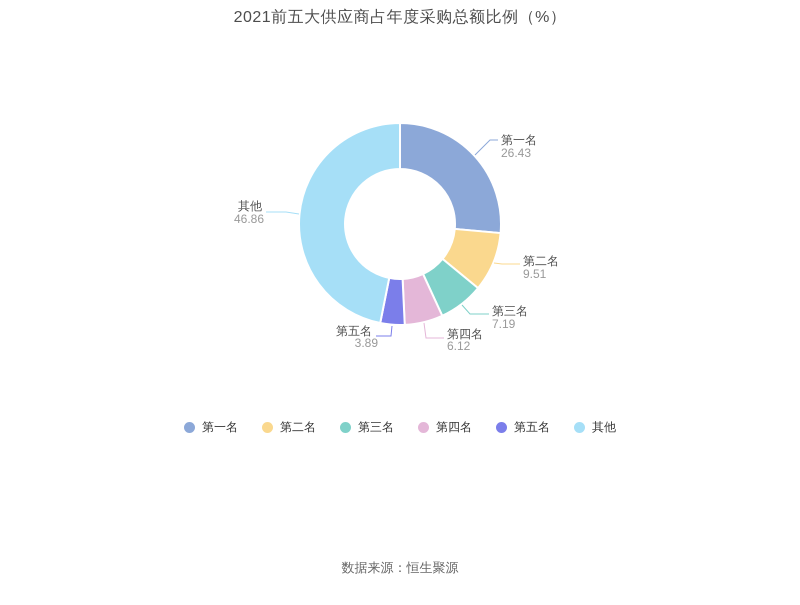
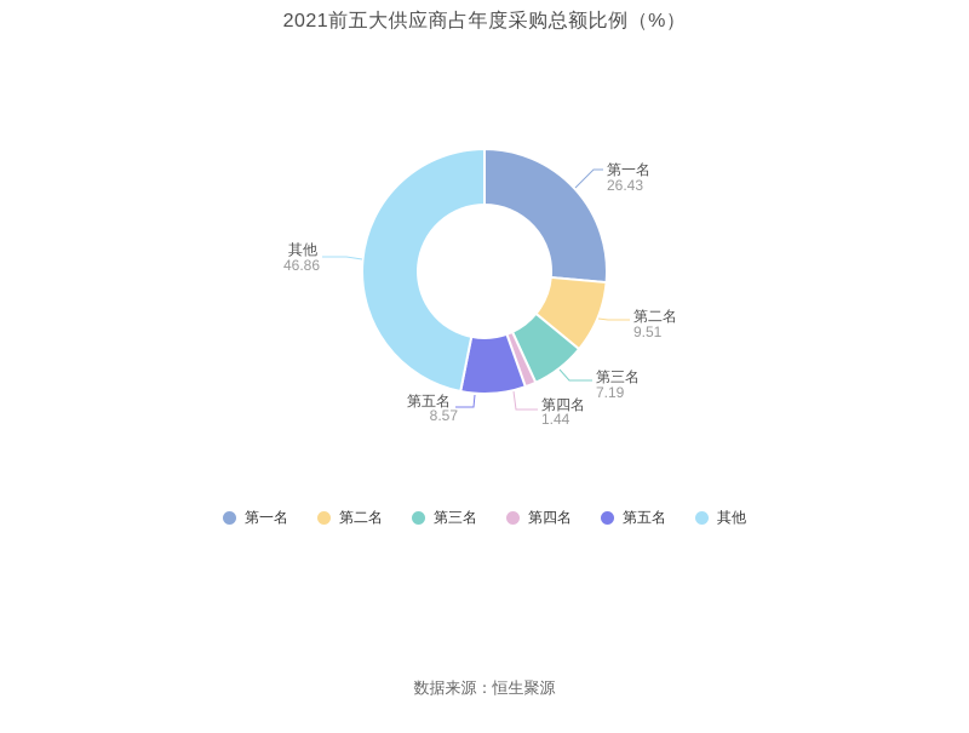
第四名: 6.12 -> 1.44
第五名: 3.89 -> 8.57
